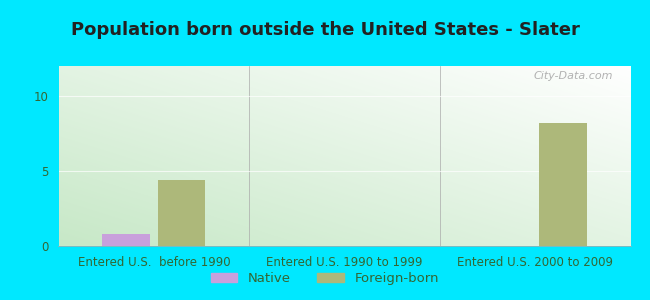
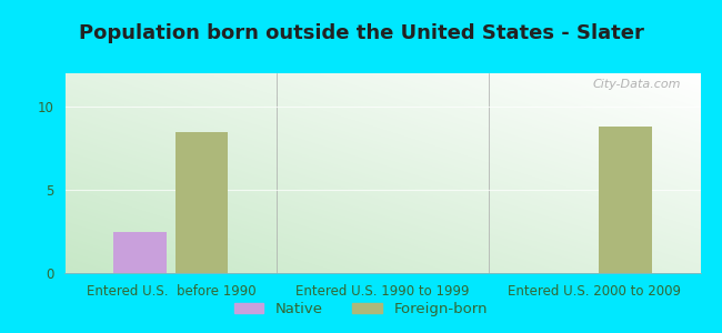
Native/Entered U.S. before 1990: 0.8 -> 2.5
Foreign-born/Entered U.S. before 1990: 4.4 -> 8.5
Foreign-born/Entered U.S. 2000 to 2009: 8.2 -> 8.8
